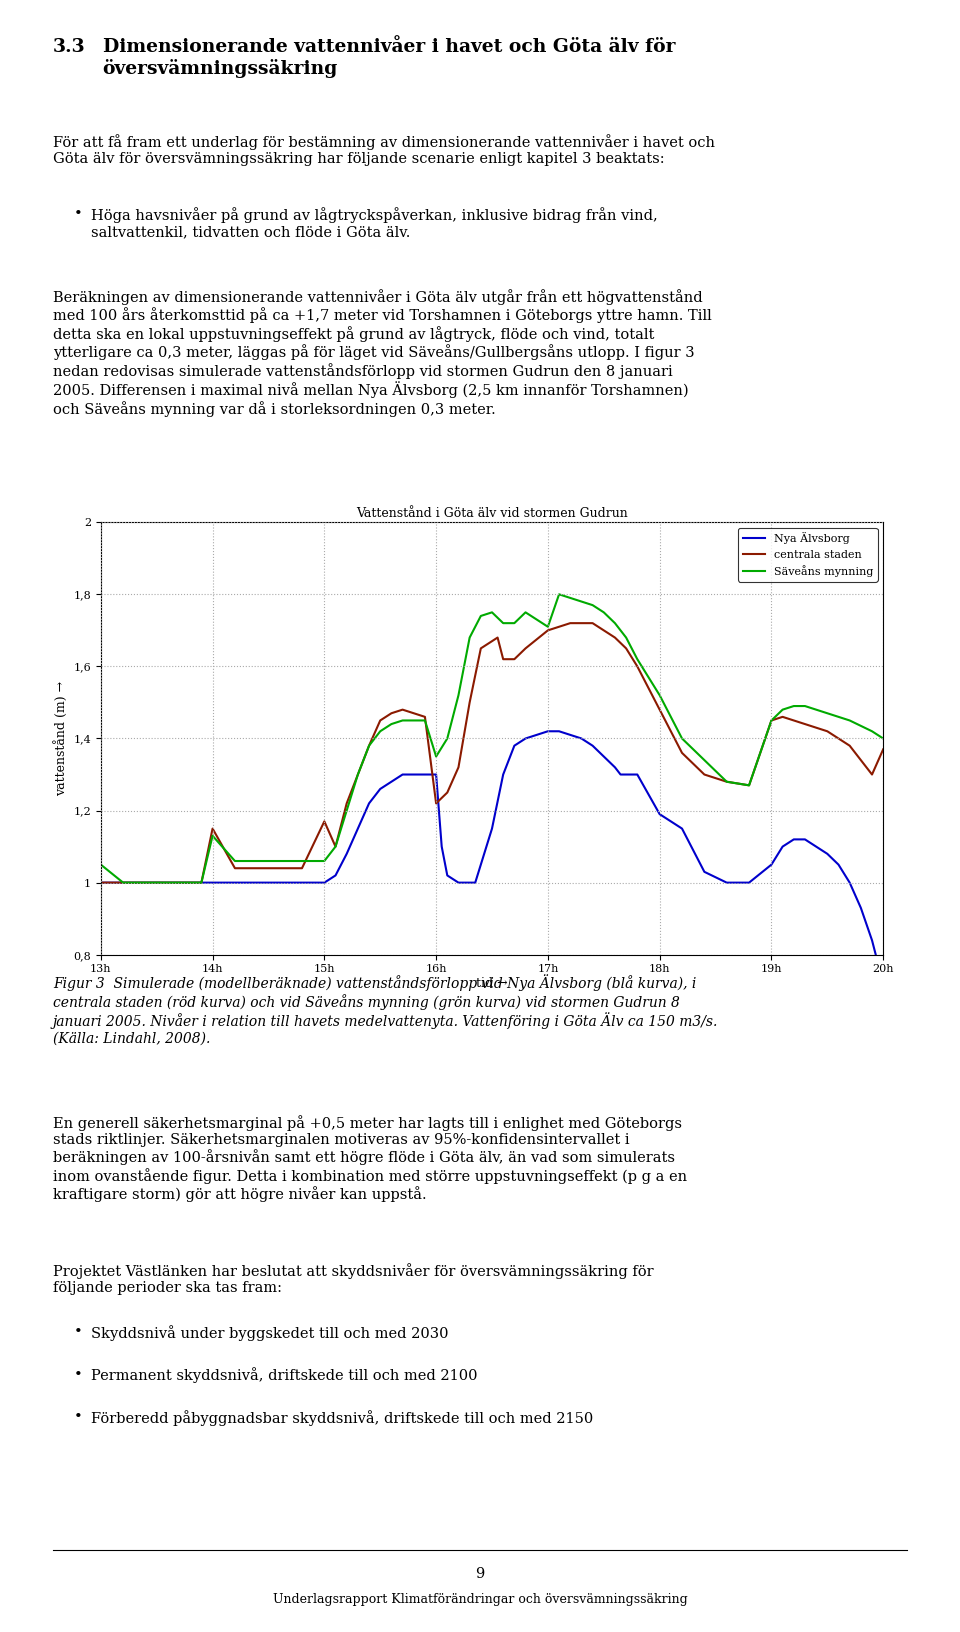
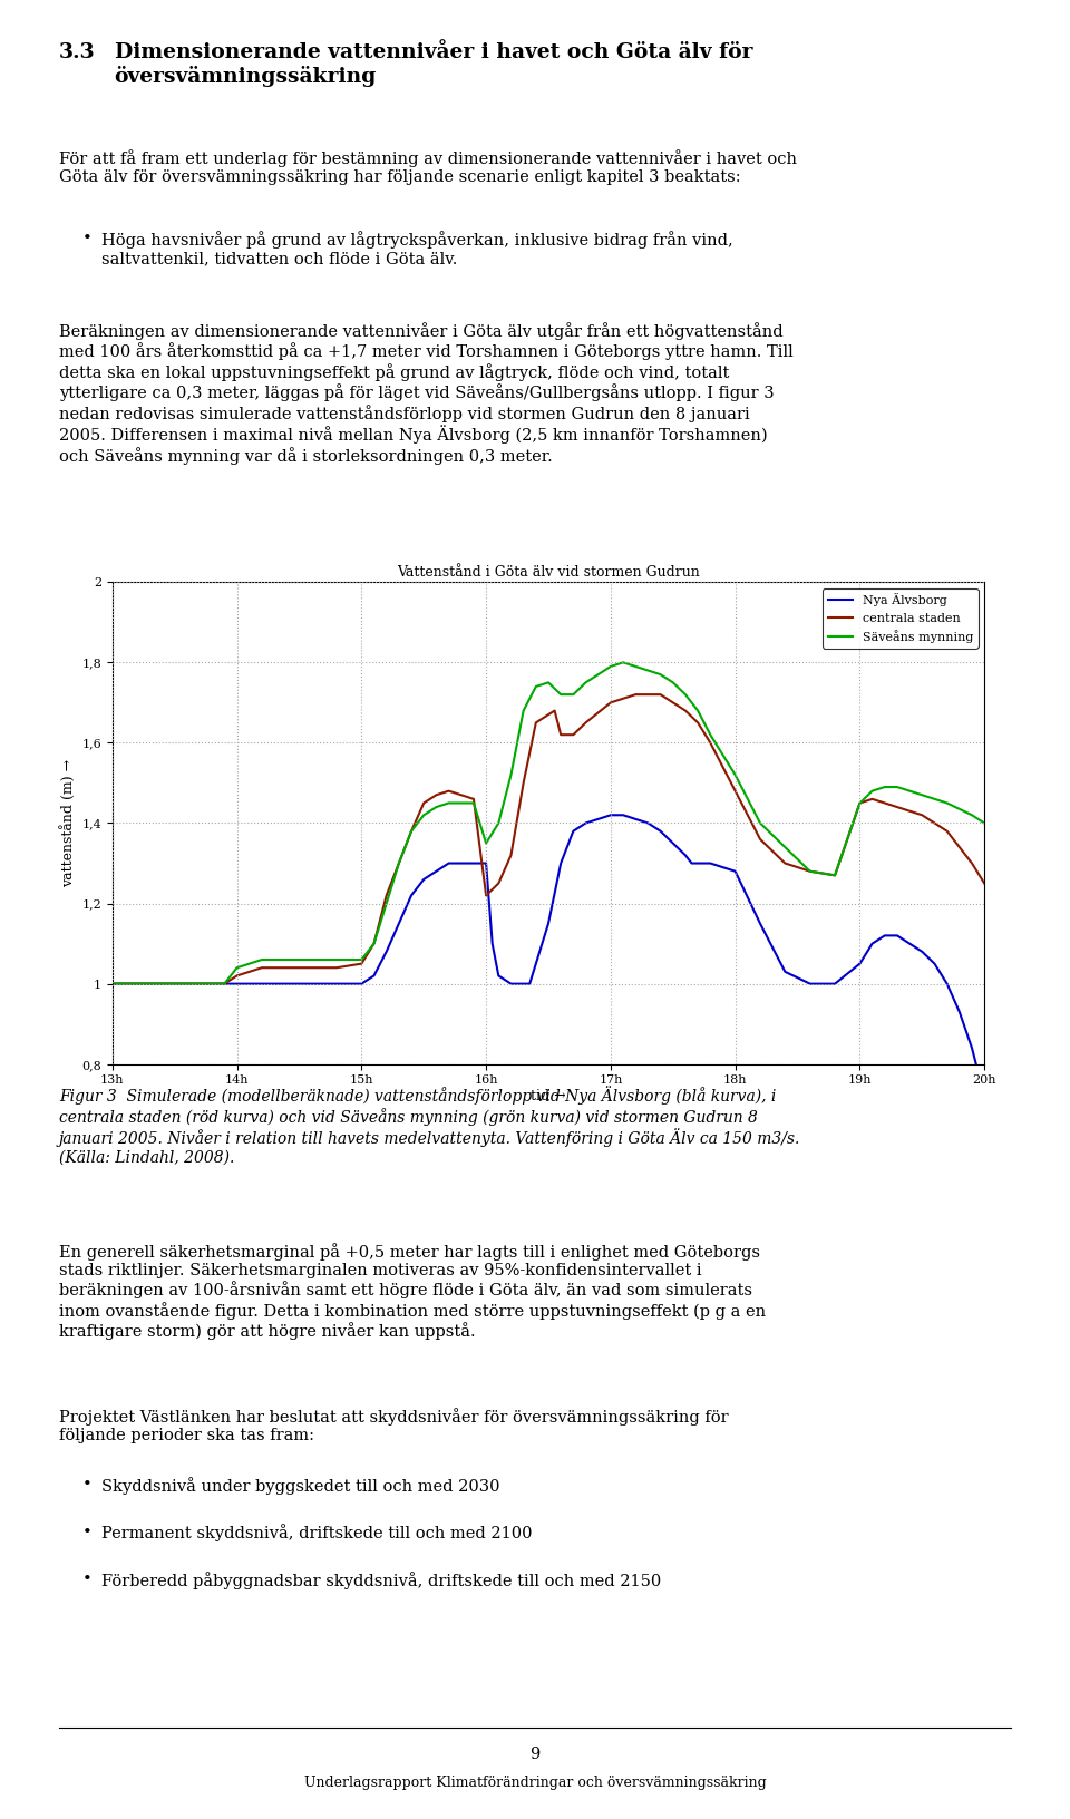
Säveåns mynning/13h: 1,05 -> 1,00
centrala staden/14h: 1,15 -> 1,02
Säveåns mynning/14h: 1,13 -> 1,04
centrala staden/15h: 1,17 -> 1,05
Säveåns mynning/17h: 1,71 -> 1,79
Nya Älvsborg/18h: 1,19 -> 1,28
centrala staden/20h: 1,37 -> 1,25
